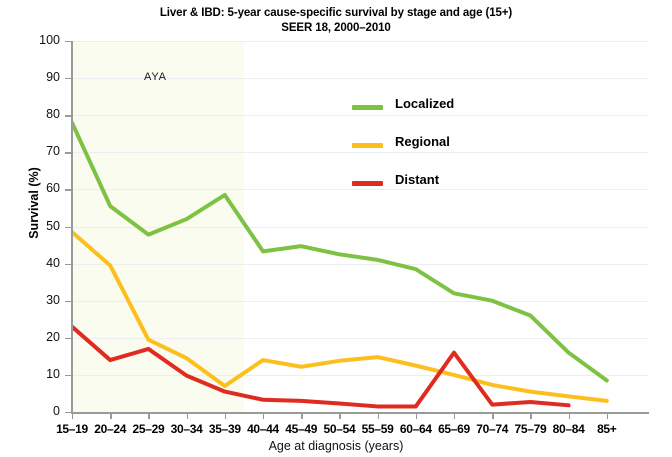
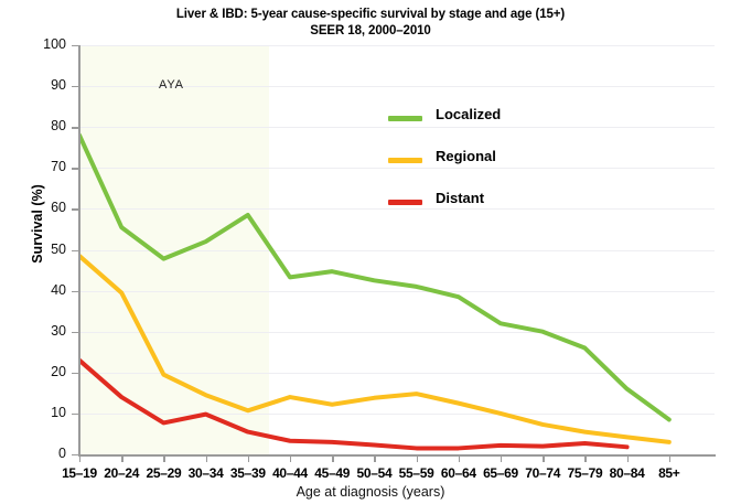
Distant/25–29: 17 -> 8
Regional/35–39: 7 -> 11
Distant/65–69: 16 -> 2
